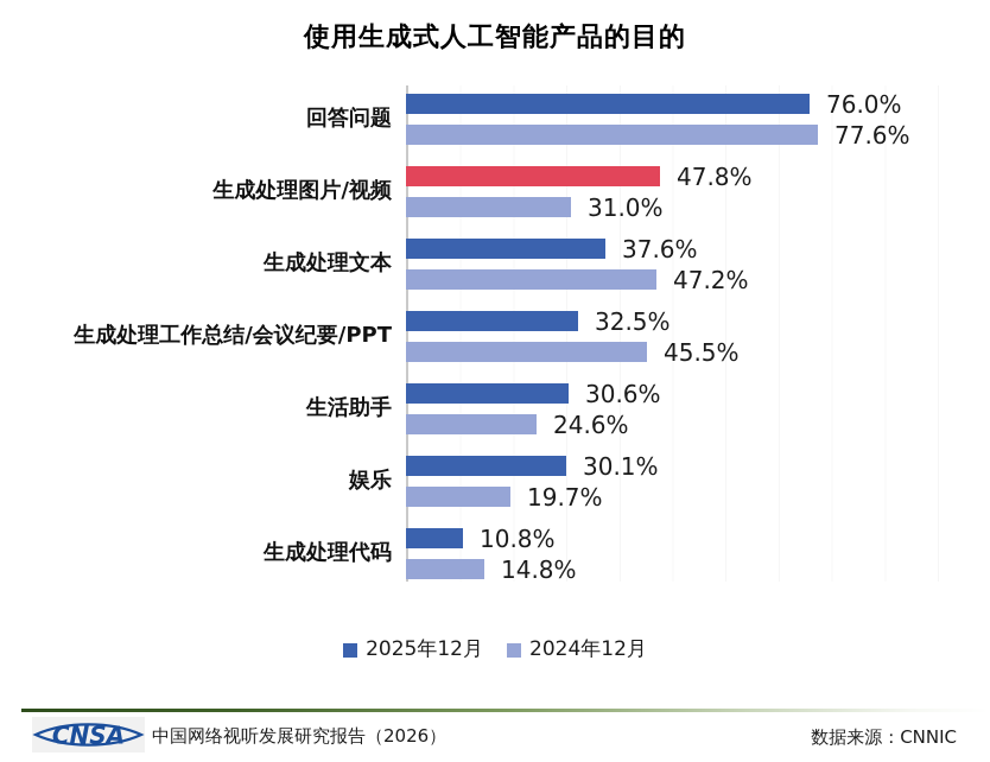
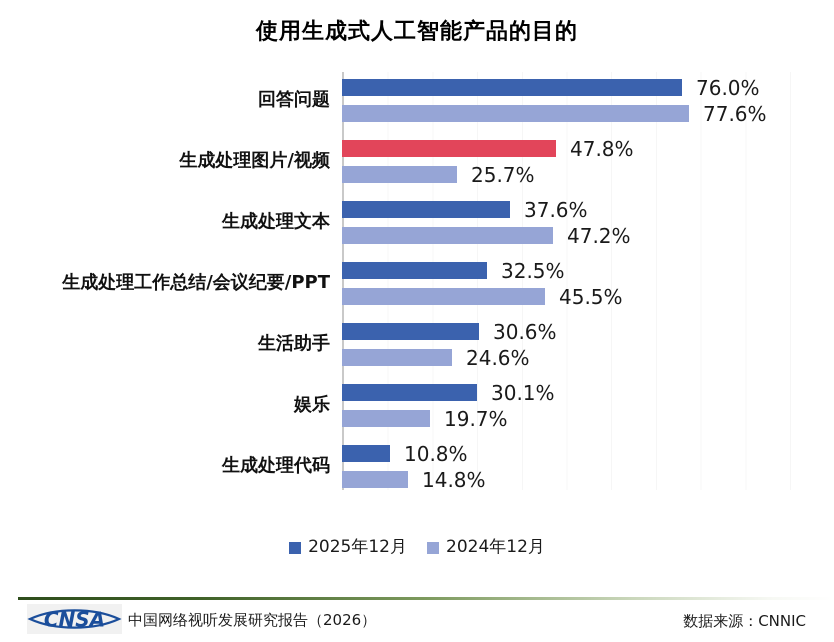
2024年12月/生成处理图片/视频: 31.0% -> 25.7%
